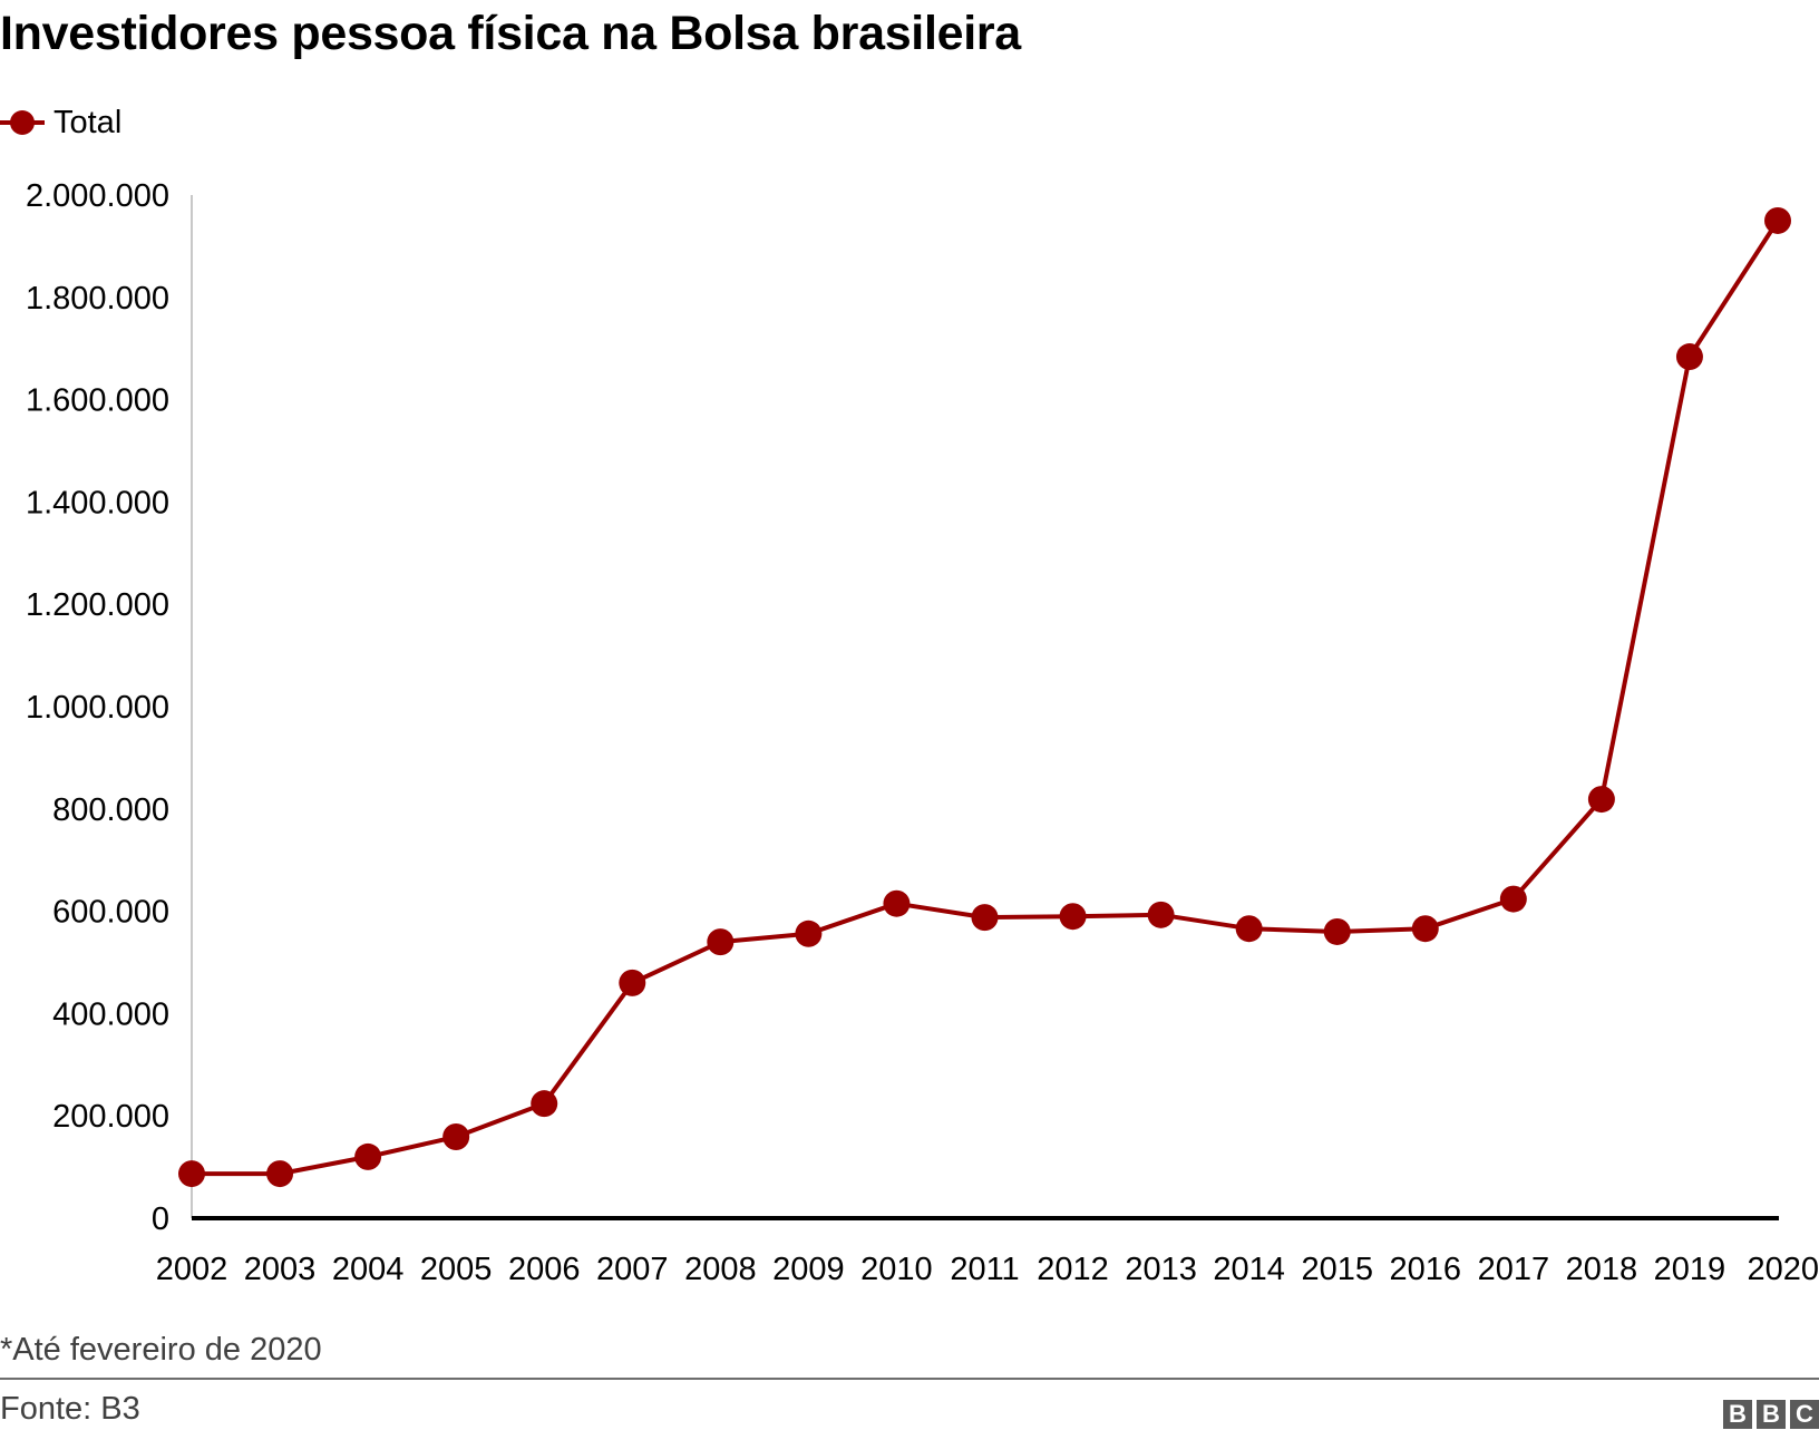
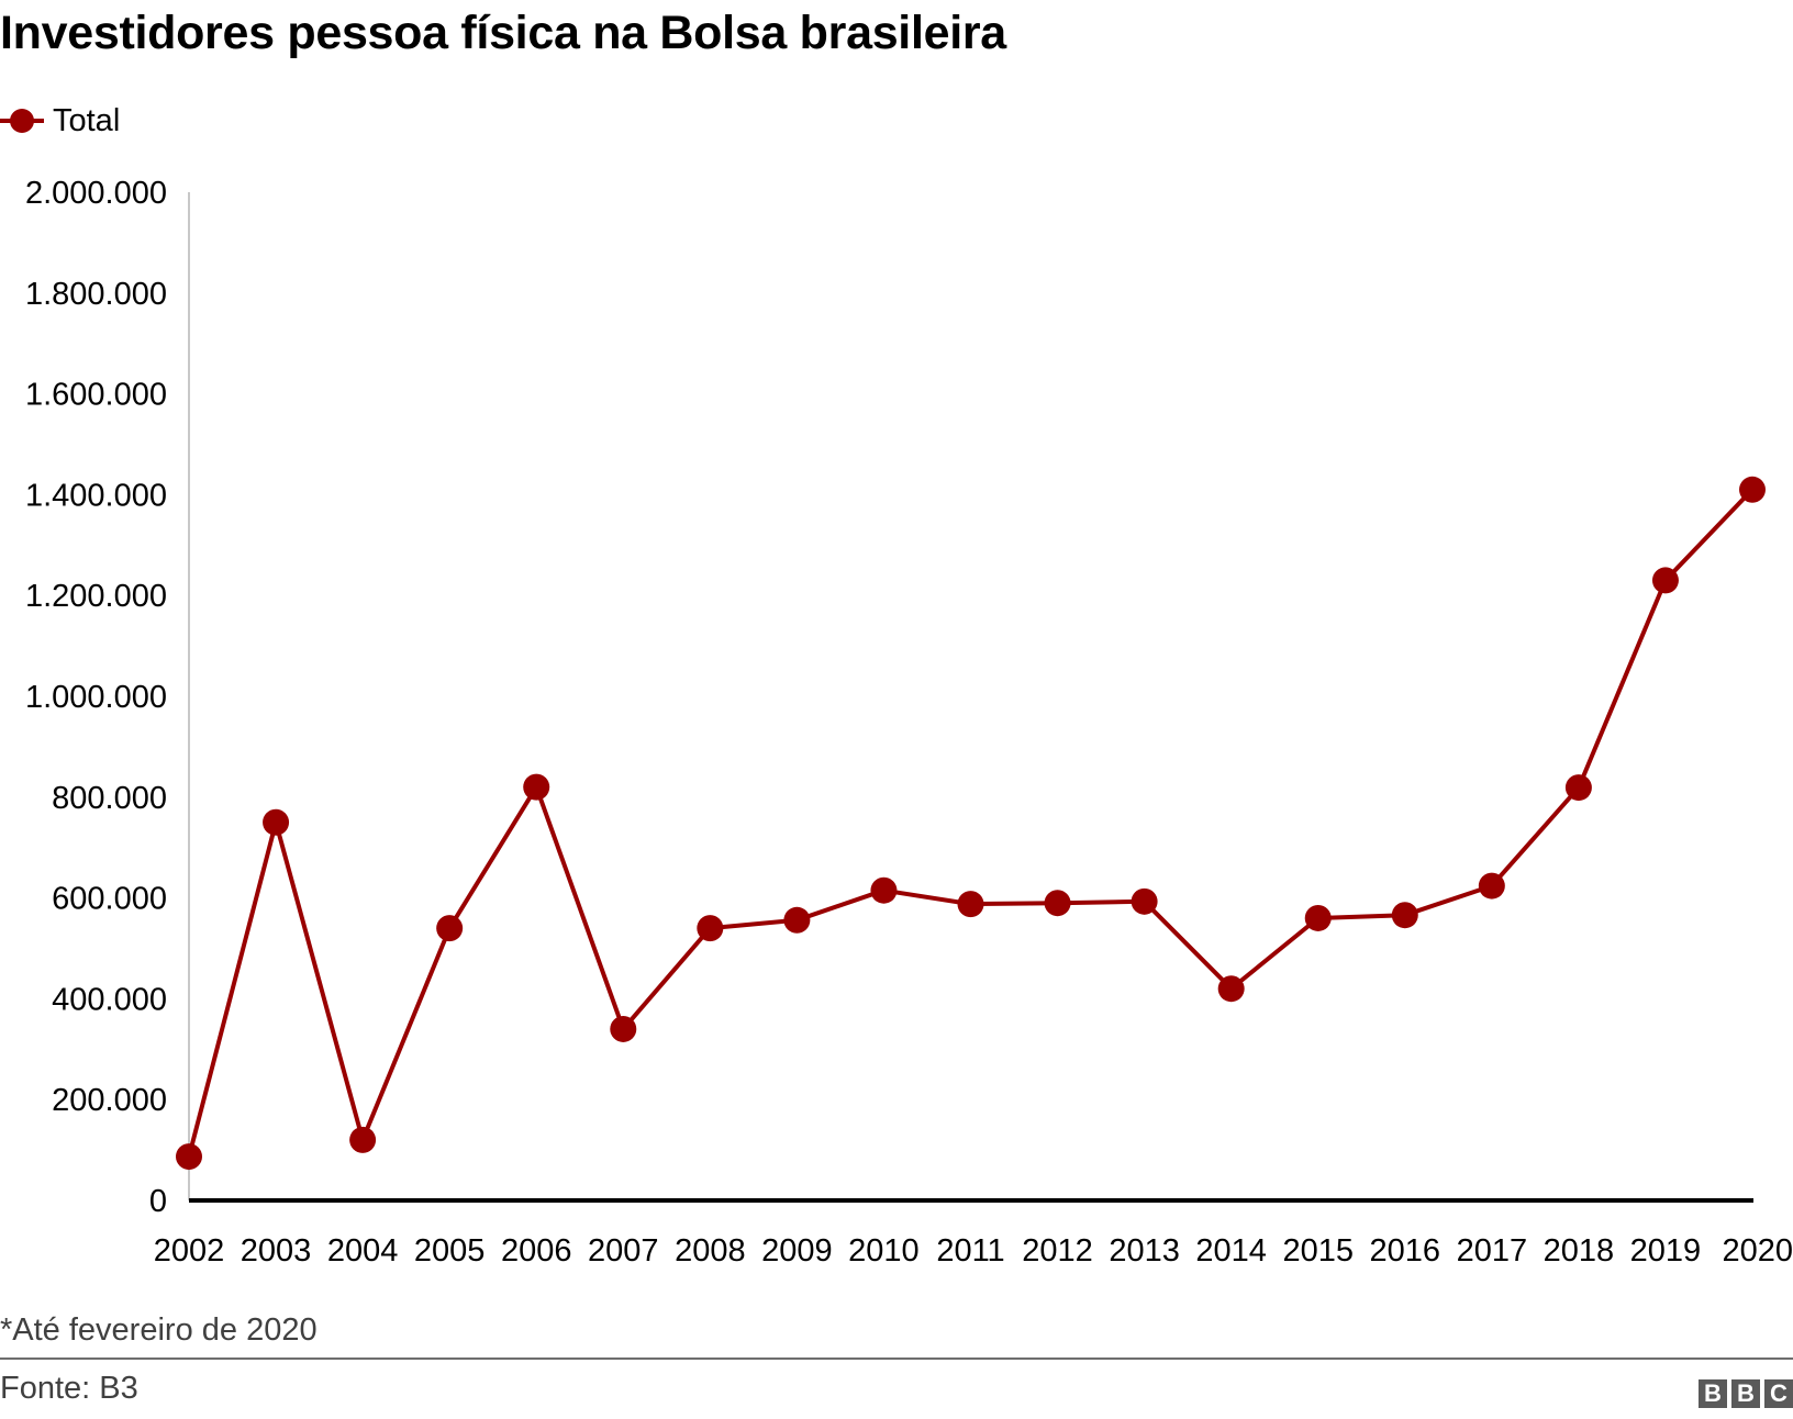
2003: 90000 -> 750000
2005: 160000 -> 540000
2006: 220000 -> 820000
2007: 460000 -> 340000
2014: 570000 -> 420000
2019: 1680000 -> 1230000
2020: 1950000 -> 1410000
